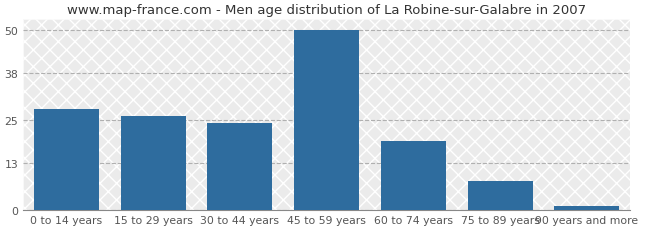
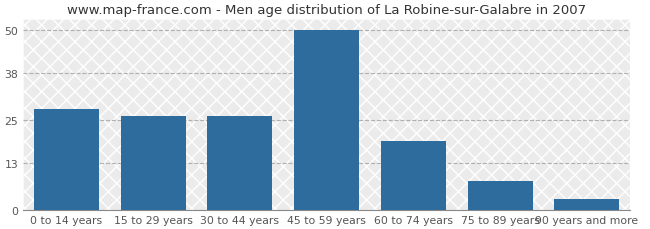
30 to 44 years: 24 -> 26
90 years and more: 1 -> 3
